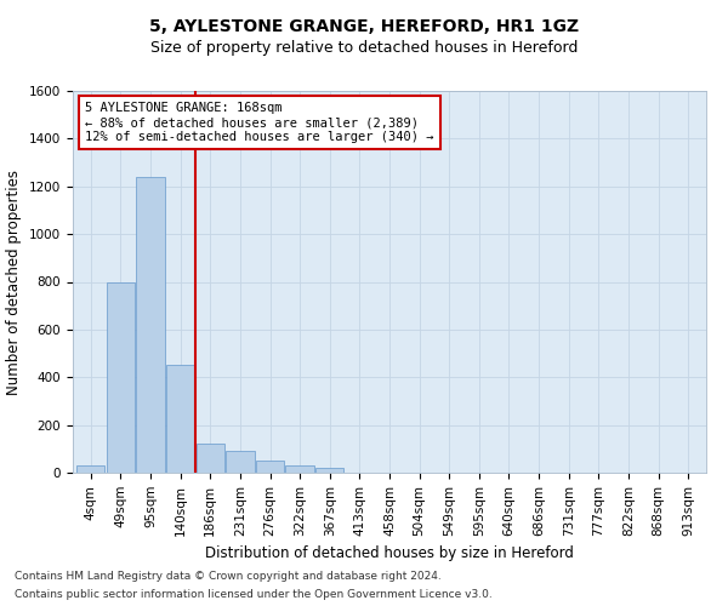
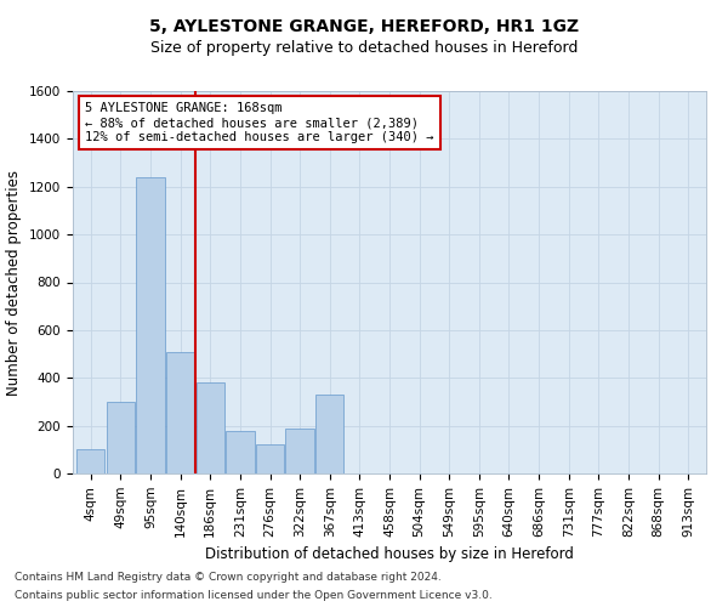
4sqm: 30 -> 100
49sqm: 800 -> 300
140sqm: 450 -> 510
186sqm: 120 -> 380
231sqm: 90 -> 180
276sqm: 50 -> 120
322sqm: 30 -> 190
367sqm: 20 -> 330
